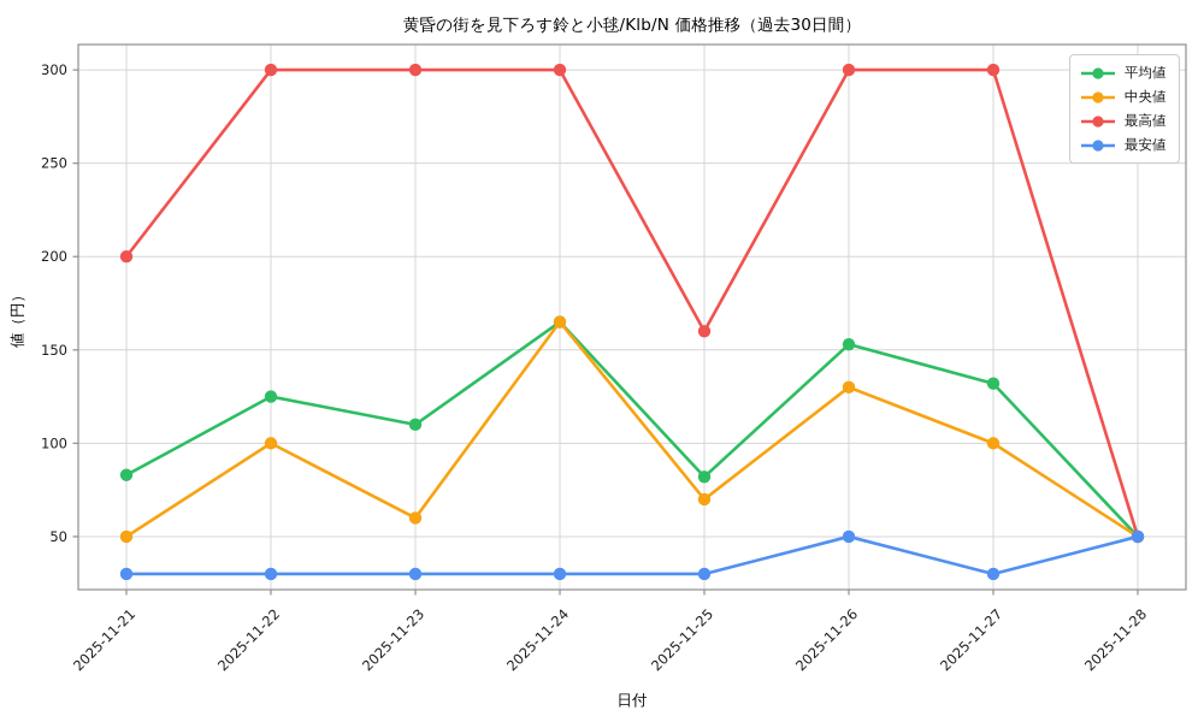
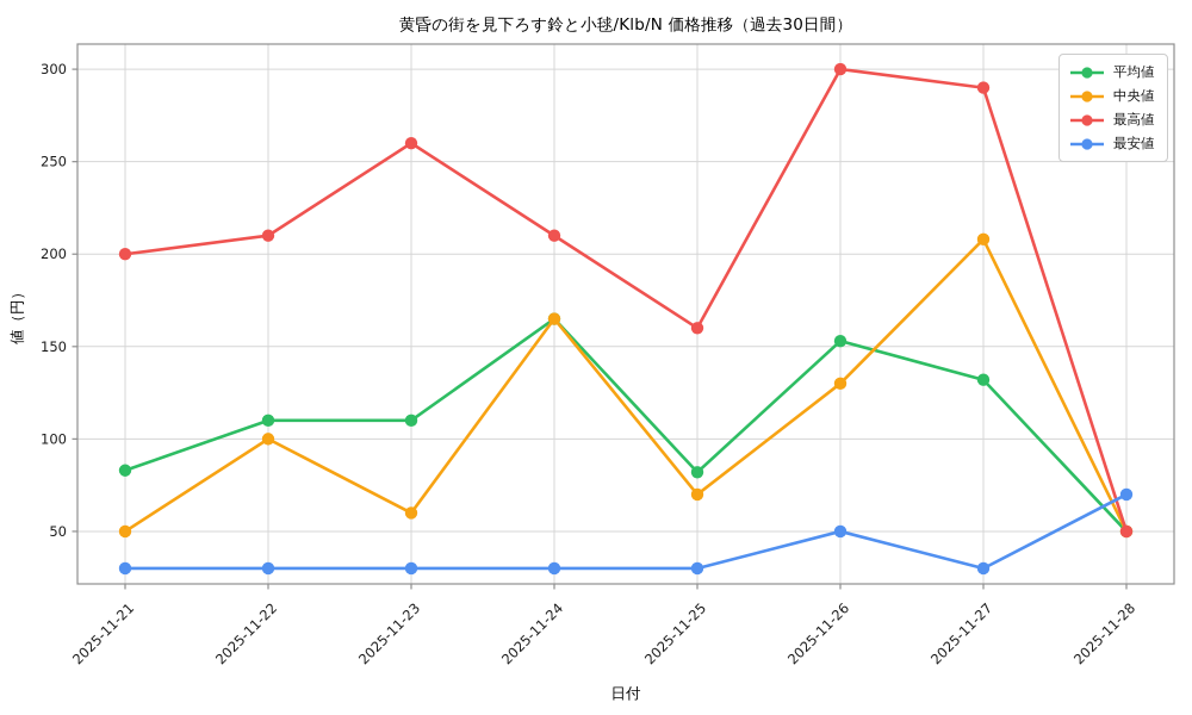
平均値/2025-11-22: 125 -> 110
最高値/2025-11-22: 300 -> 210
最高値/2025-11-23: 300 -> 260
最高値/2025-11-24: 300 -> 210
中央値/2025-11-27: 100 -> 208
最高値/2025-11-27: 300 -> 290
最安値/2025-11-28: 50 -> 70
